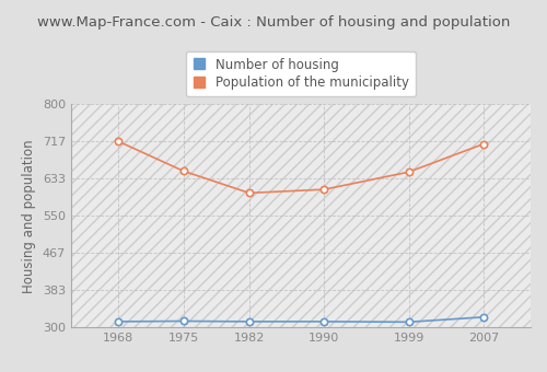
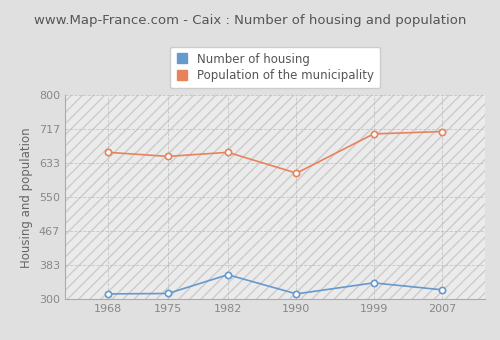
Population of the municipality/1968: 717 -> 660
Number of housing/1982: 313 -> 360
Population of the municipality/1982: 601 -> 660
Number of housing/1999: 312 -> 340
Population of the municipality/1999: 648 -> 705
